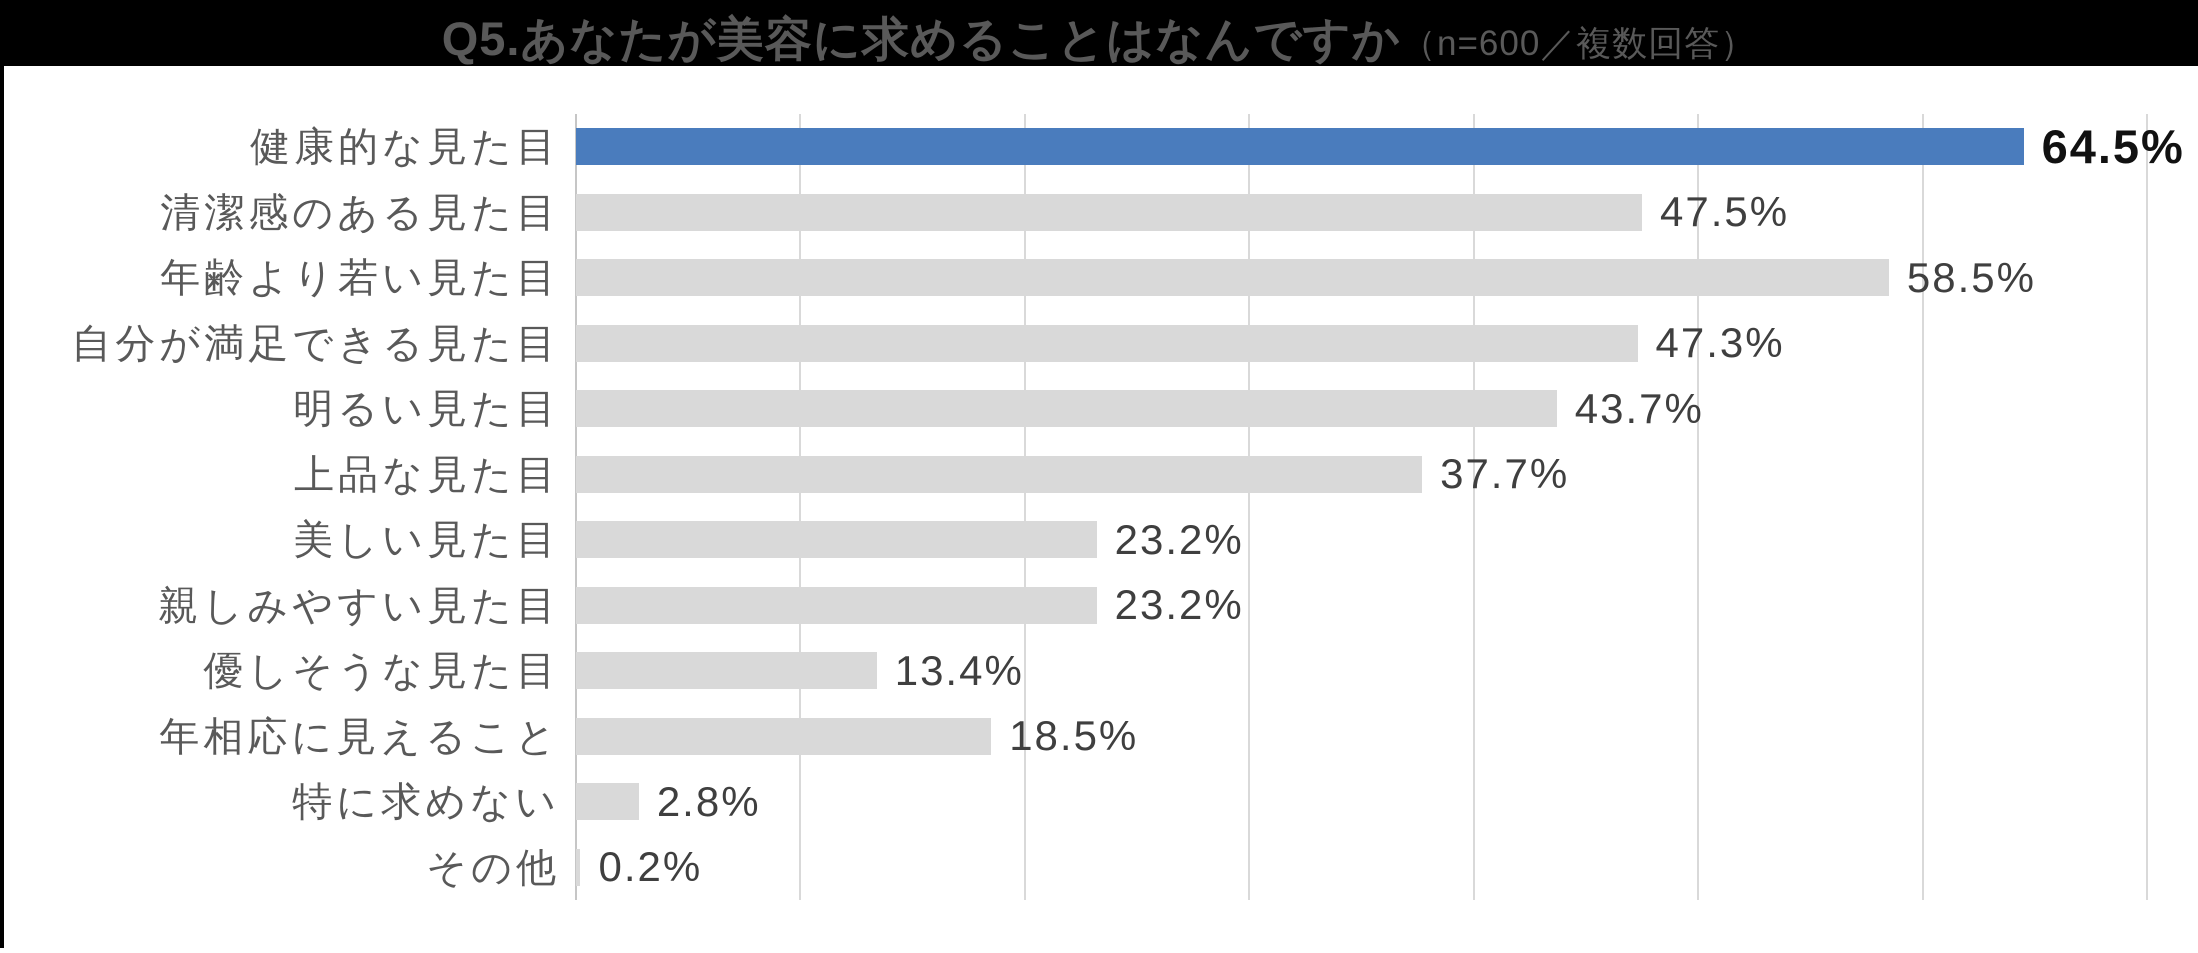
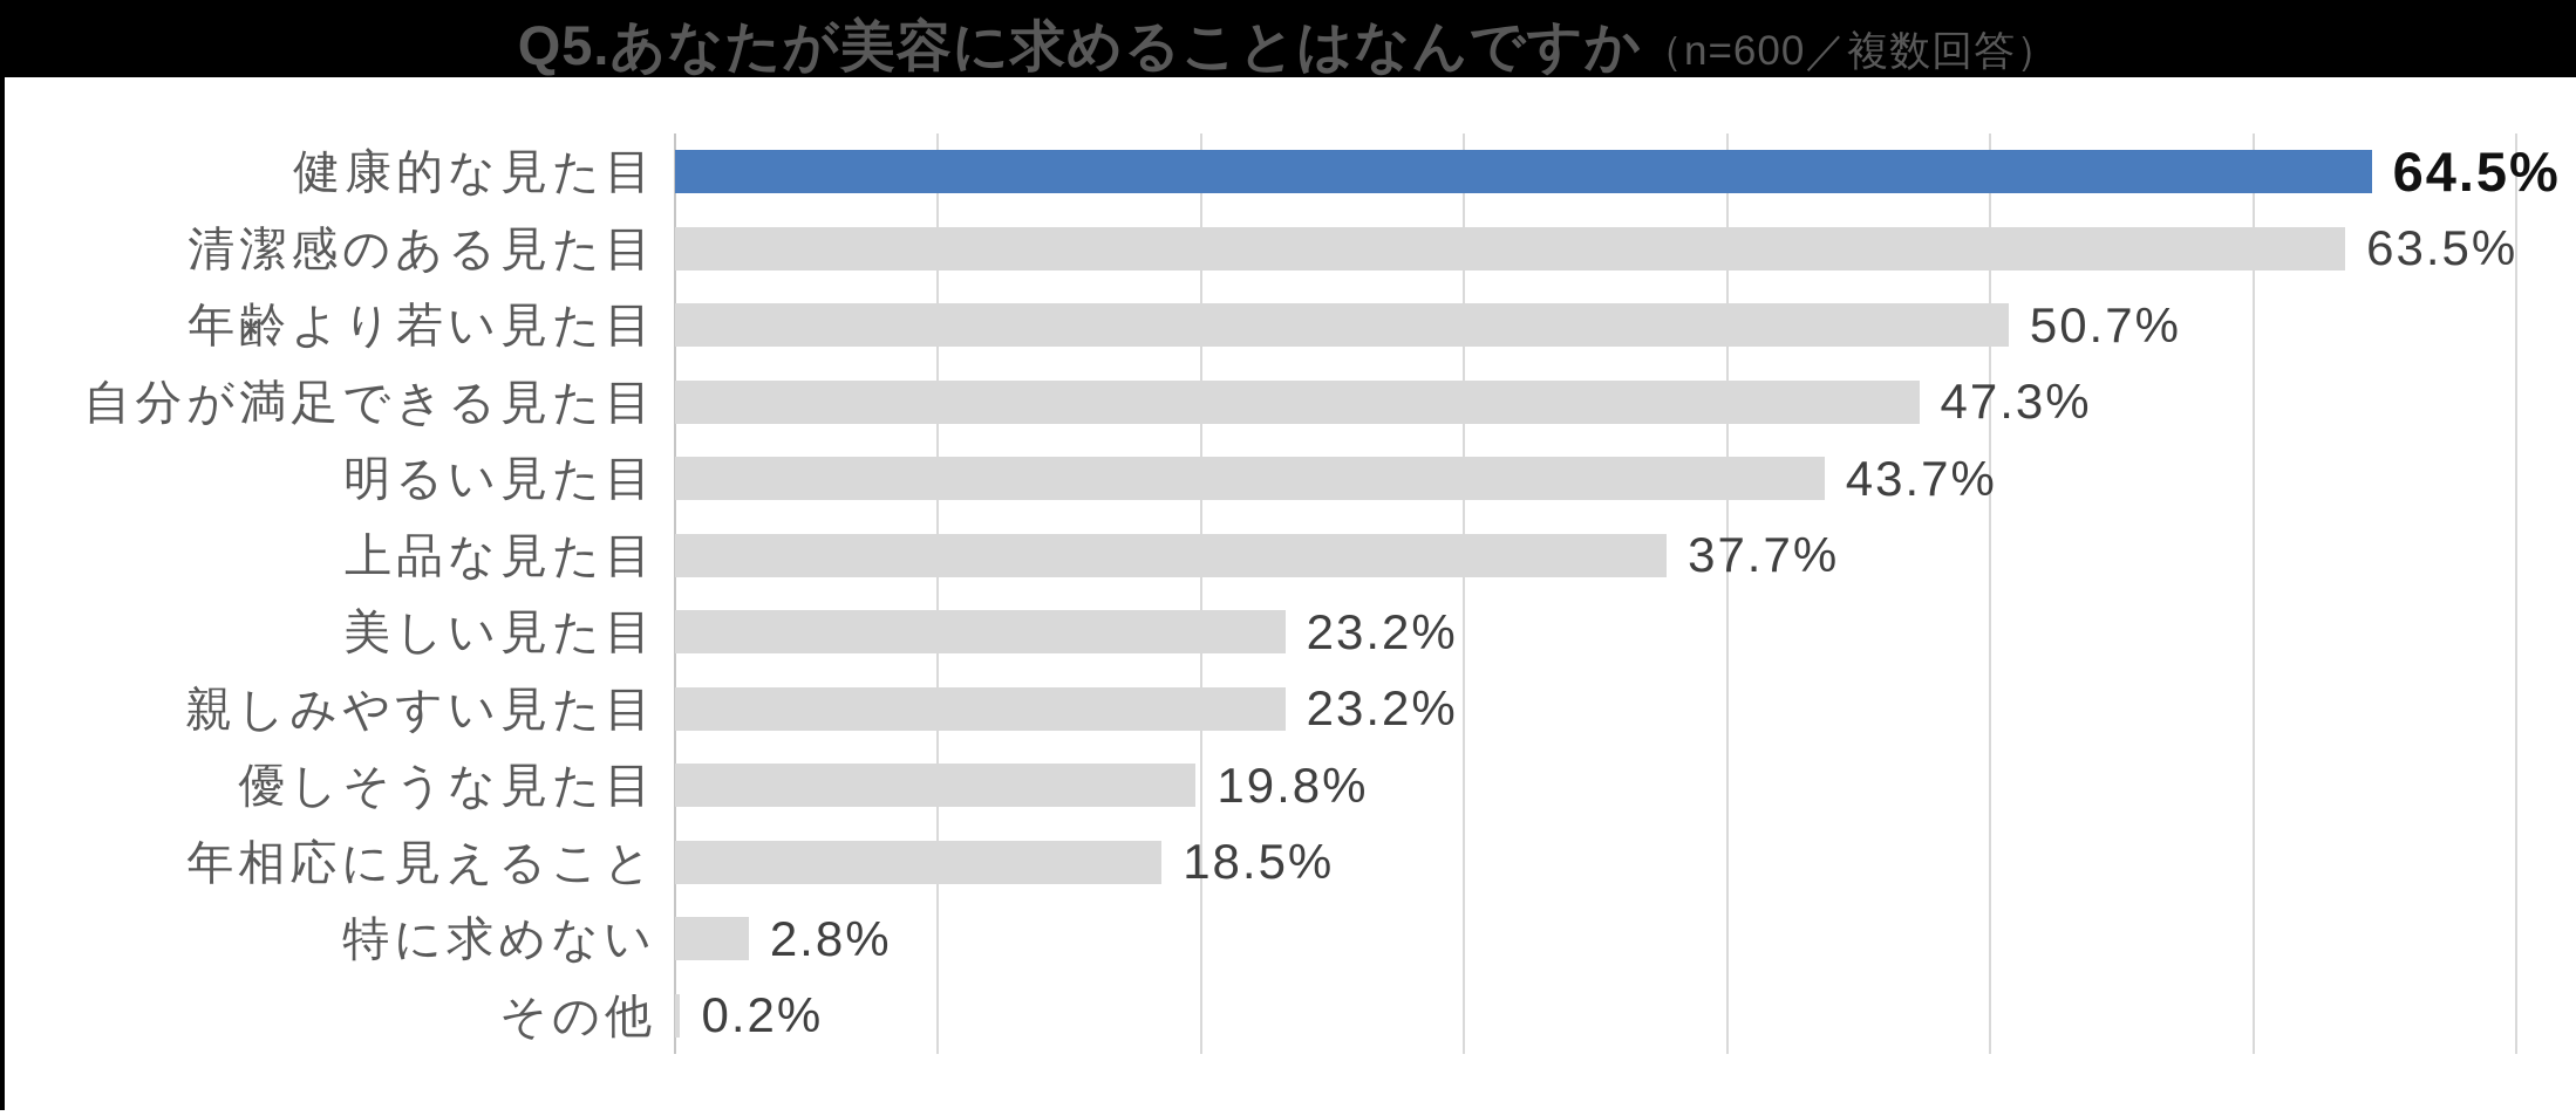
清潔感のある見た目: 47.5% -> 63.5%
年齢より若い見た目: 58.5% -> 50.7%
優しそうな見た目: 13.4% -> 19.8%
